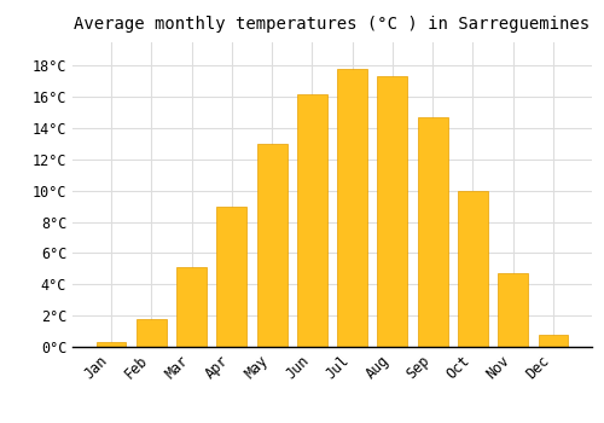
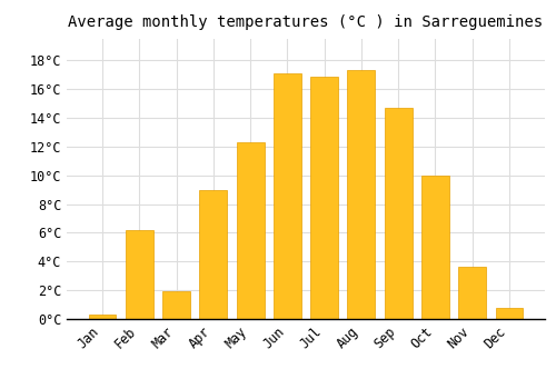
Feb: 1.8°C -> 6.2°C
Mar: 5.1°C -> 1.9°C
May: 13.0°C -> 12.3°C
Jun: 16.2°C -> 17.1°C
Jul: 17.8°C -> 16.9°C
Nov: 4.7°C -> 3.6°C
